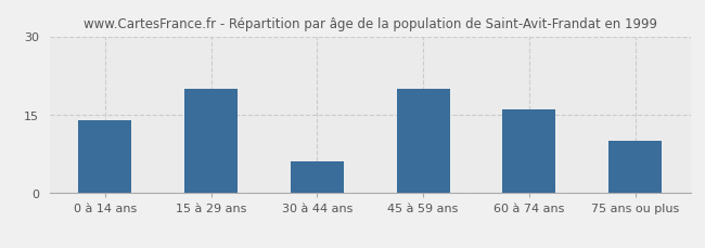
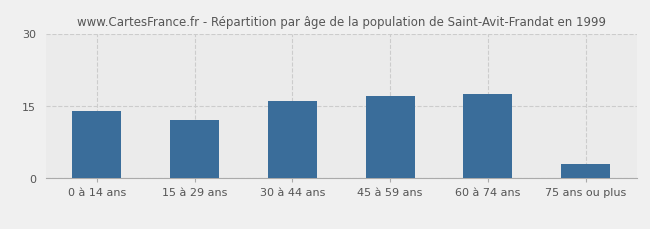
15 à 29 ans: 20.0 -> 12.0
30 à 44 ans: 6.0 -> 16.0
45 à 59 ans: 20.0 -> 17.0
60 à 74 ans: 16.0 -> 17.5
75 ans ou plus: 10.0 -> 3.0
